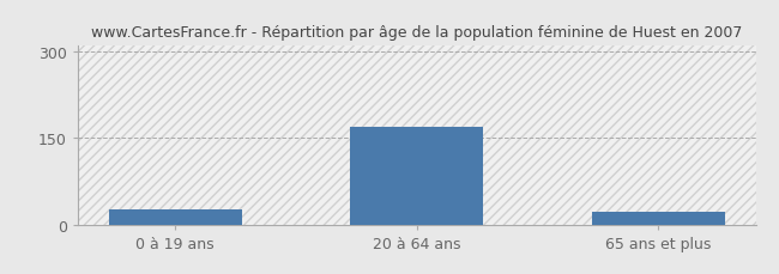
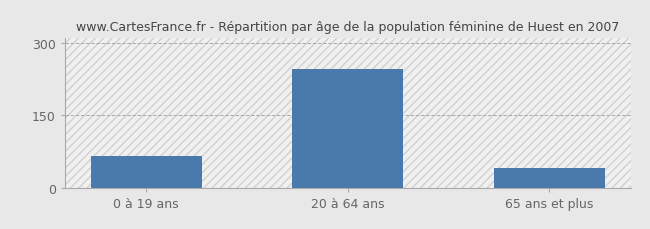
0 à 19 ans: 27 -> 65
20 à 64 ans: 170 -> 245
65 ans et plus: 21 -> 40
